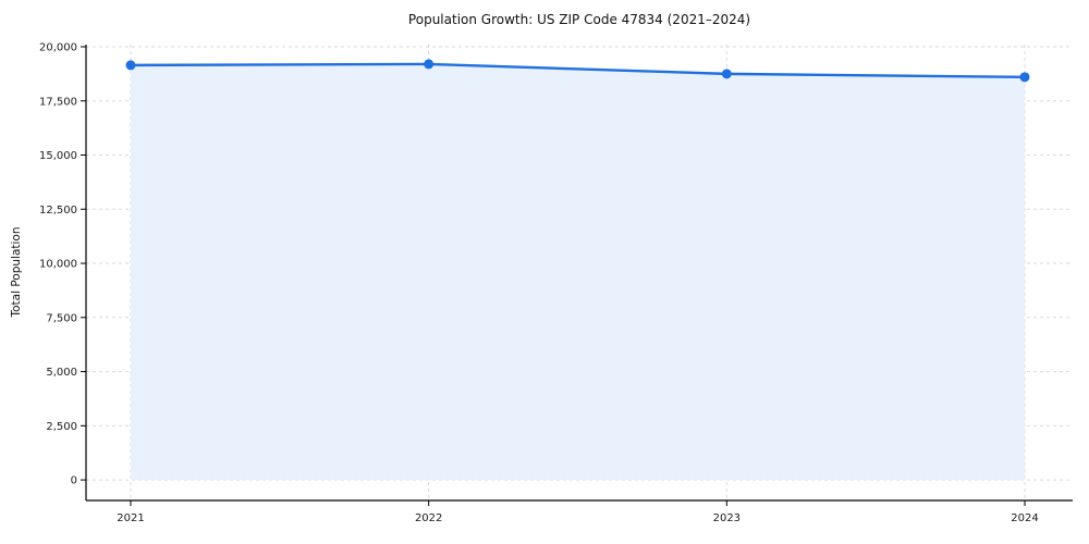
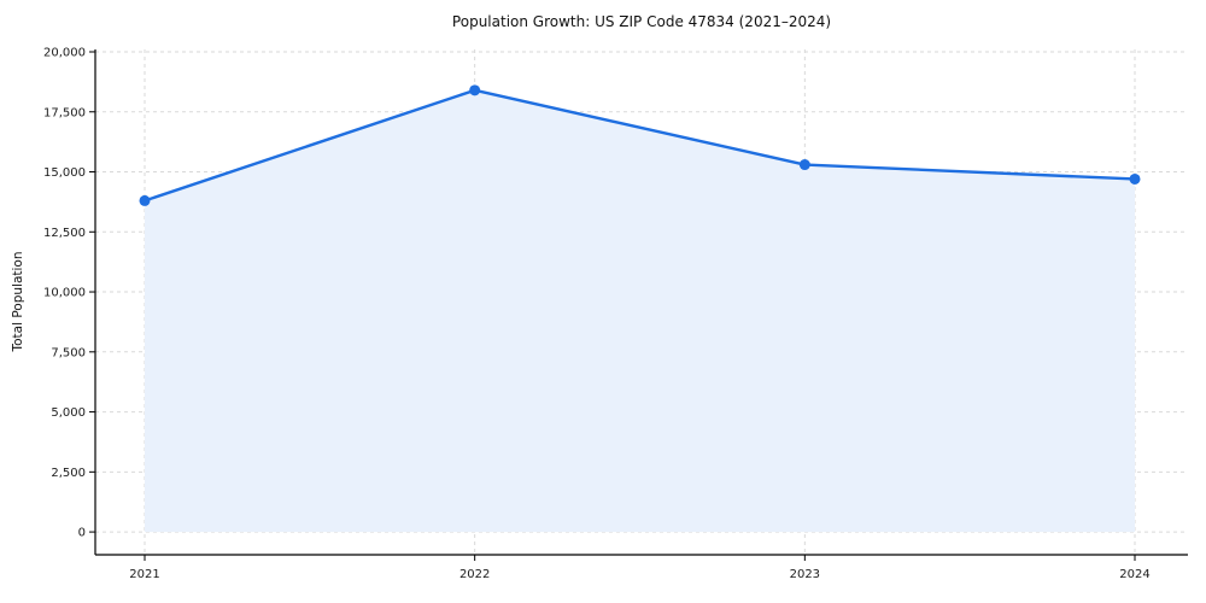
2021: 19200 -> 13800
2022: 19200 -> 18400
2023: 18800 -> 15300
2024: 18600 -> 14700
